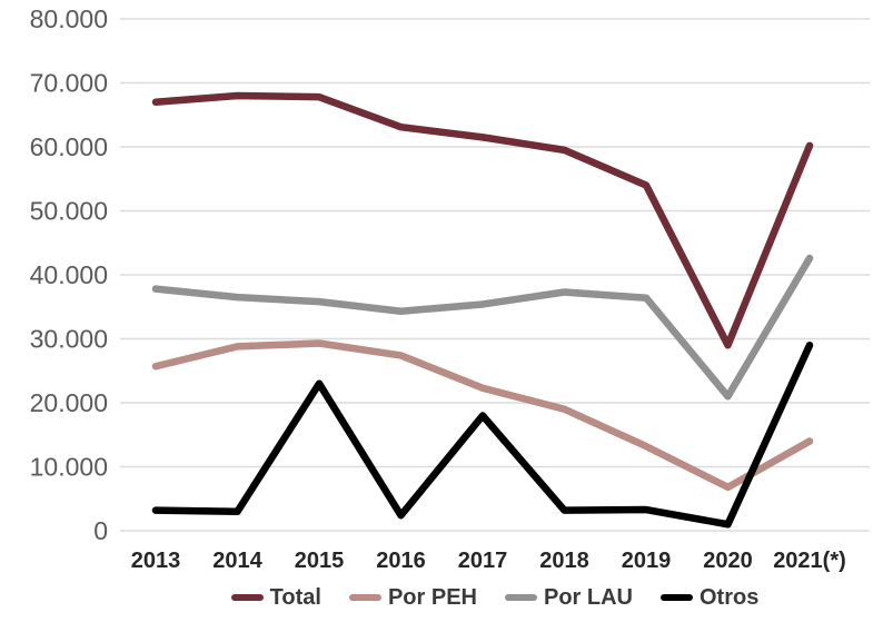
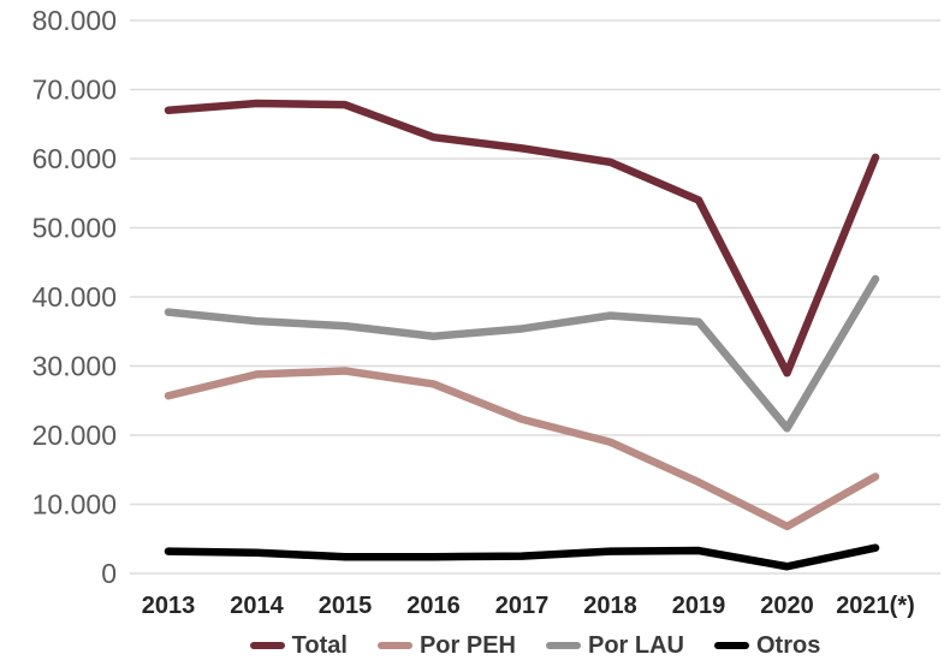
Otros/2015: 23000 -> 2000
Otros/2017: 18000 -> 2000
Otros/2021(*): 29000 -> 4000
